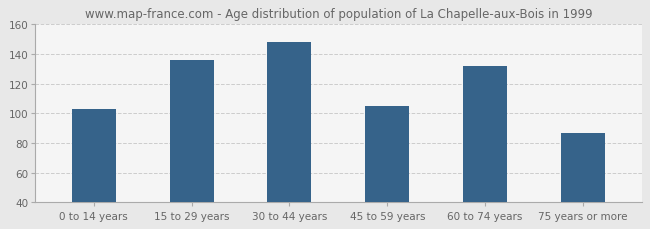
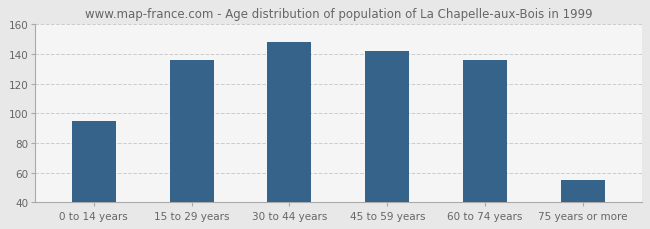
0 to 14 years: 103 -> 95
45 to 59 years: 105 -> 142
60 to 74 years: 132 -> 136
75 years or more: 87 -> 55
